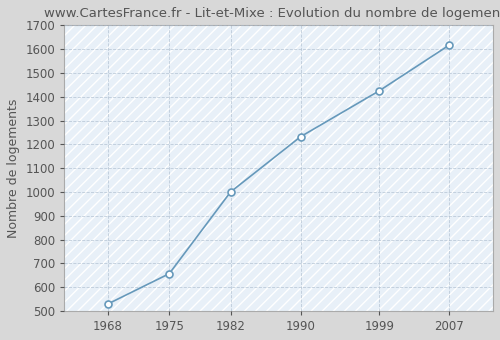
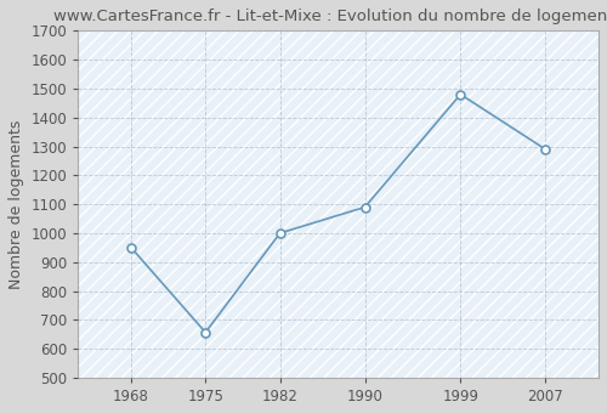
1968: 530 -> 950
1990: 1232 -> 1090
1999: 1425 -> 1480
2007: 1617 -> 1290
